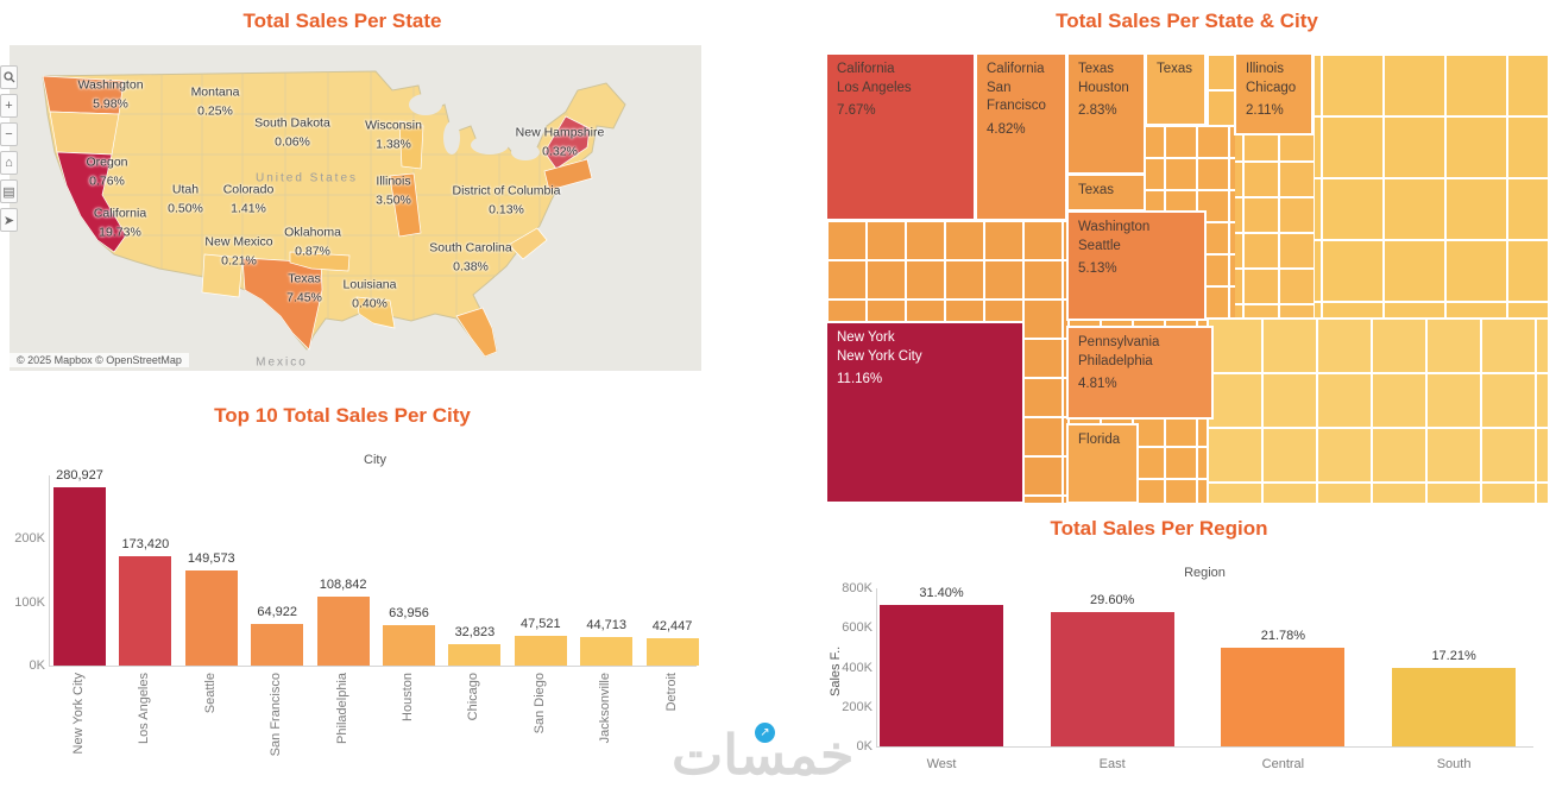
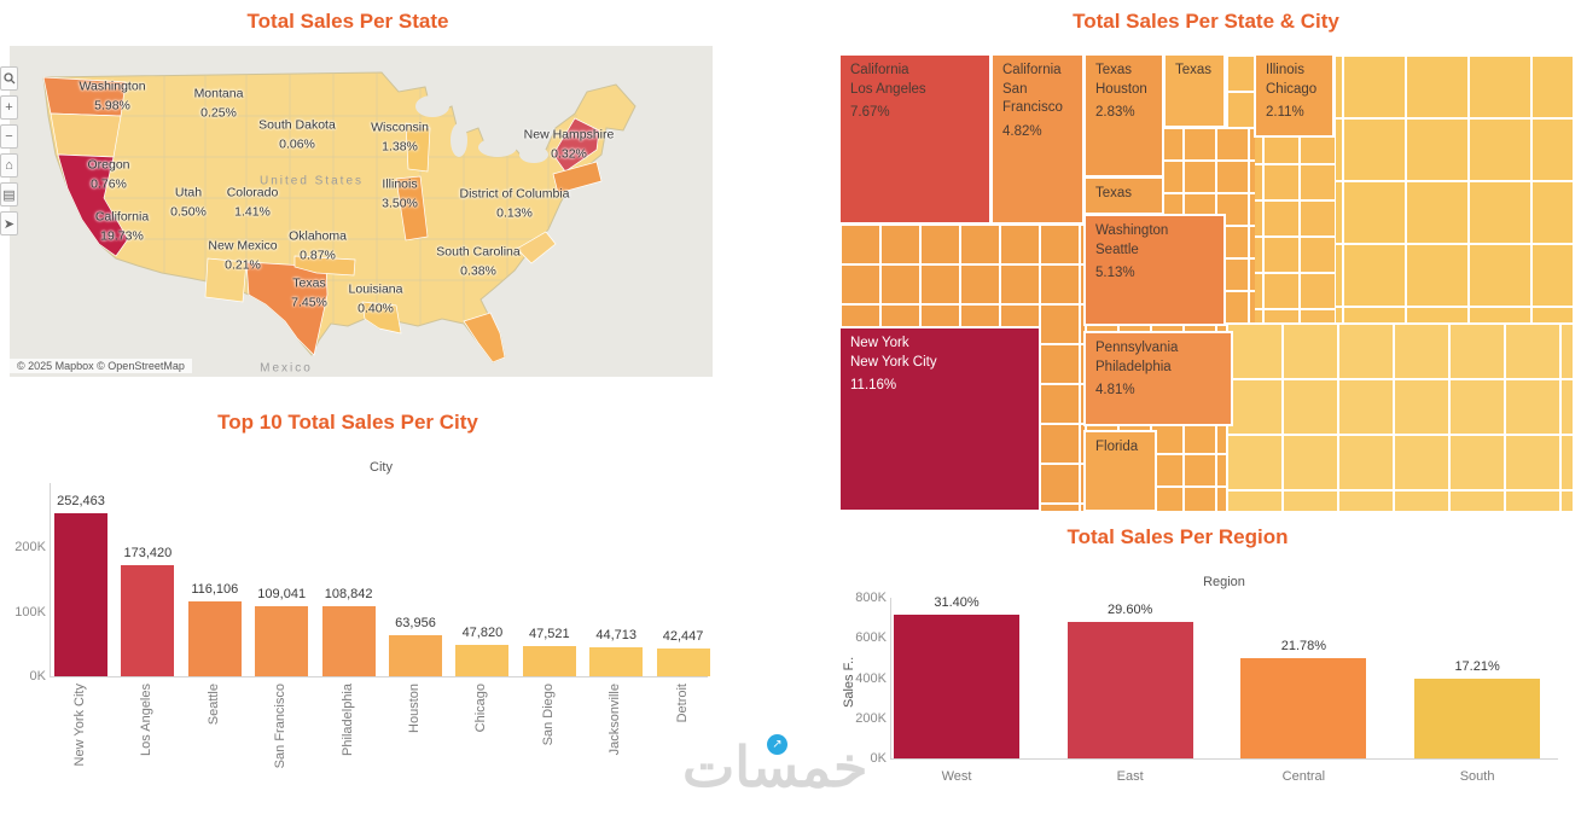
Top 10 Total Sales Per City/New York City: 280,927 -> 252,463
Top 10 Total Sales Per City/Seattle: 149,573 -> 116,106
Top 10 Total Sales Per City/San Francisco: 64,922 -> 109,041
Top 10 Total Sales Per City/Chicago: 32,823 -> 47,820
